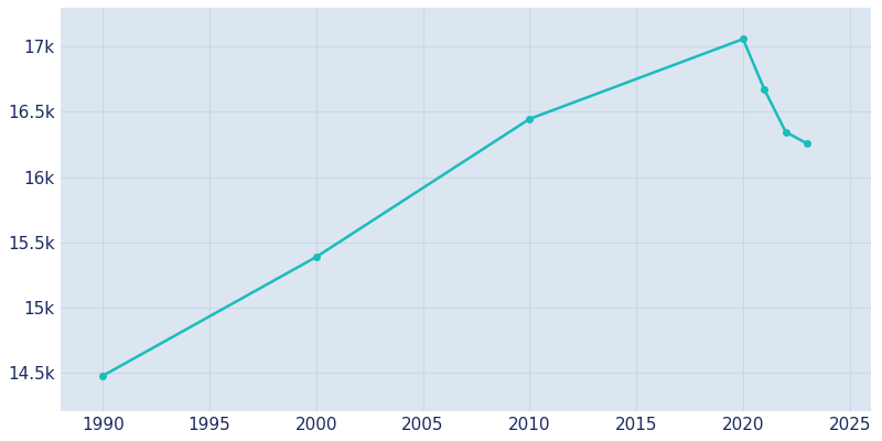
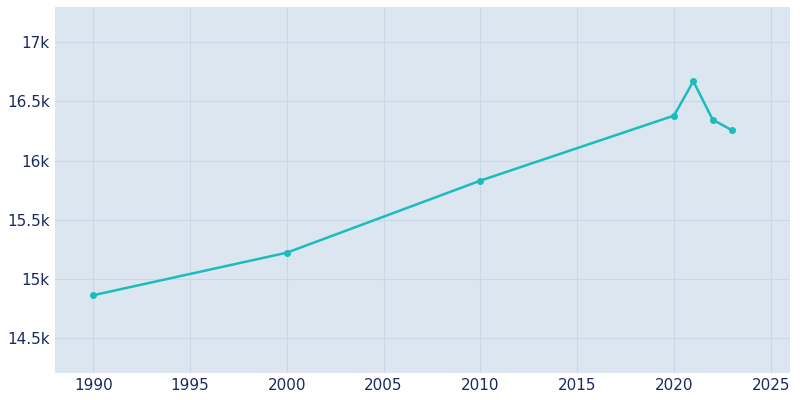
1990: 14.47k -> 14.86k
2000: 15.39k -> 15.22k
2010: 16.45k -> 15.83k
2020: 17.06k -> 16.38k
